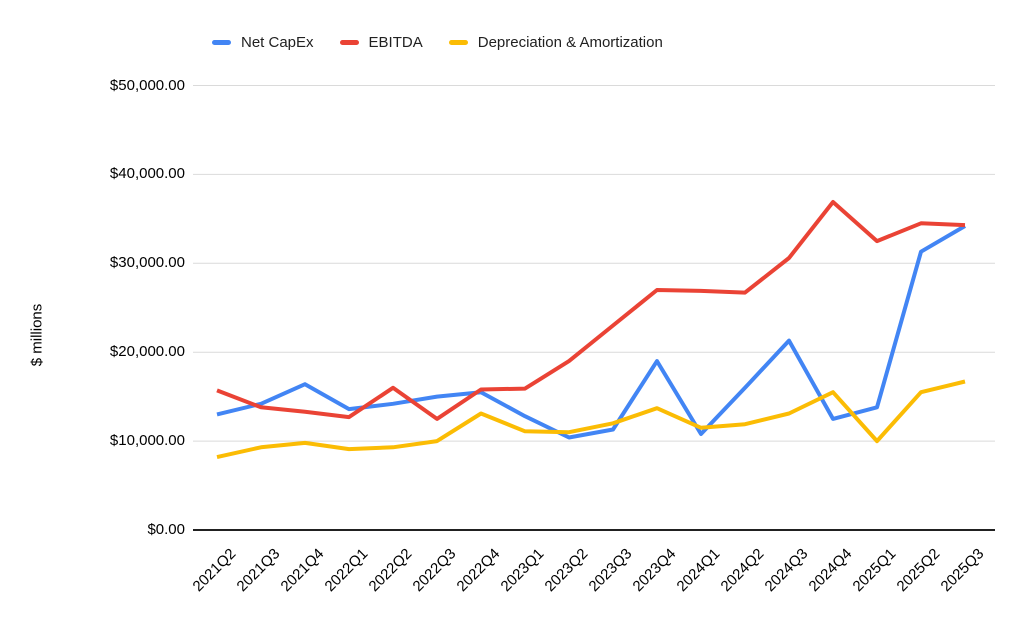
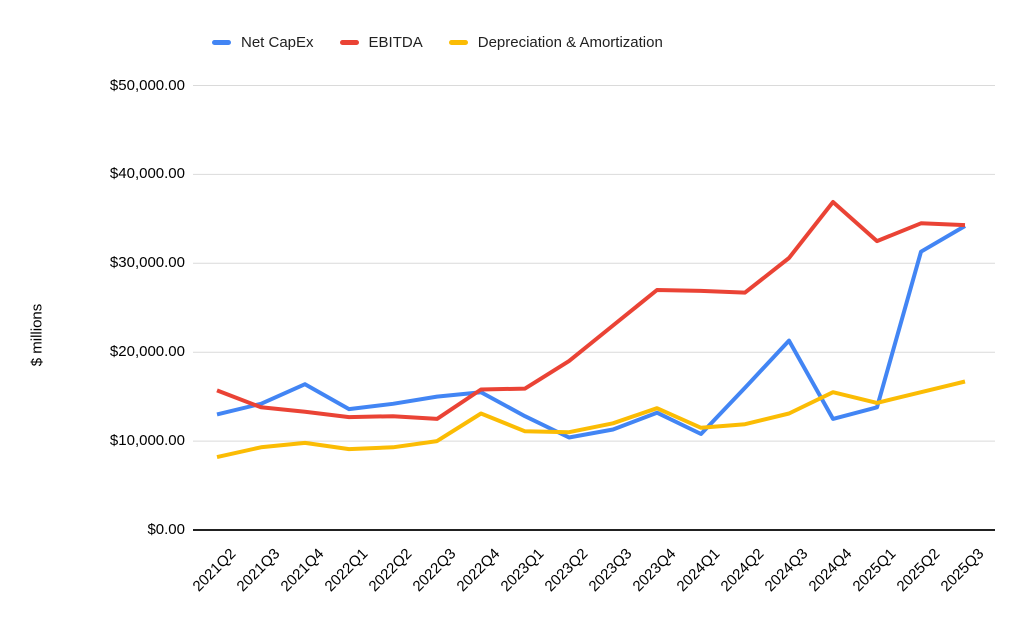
EBITDA/2022Q2: $16000 -> $13000
Net CapEx/2023Q4: $19000 -> $13000
Depreciation & Amortization/2025Q1: $10000 -> $14000
